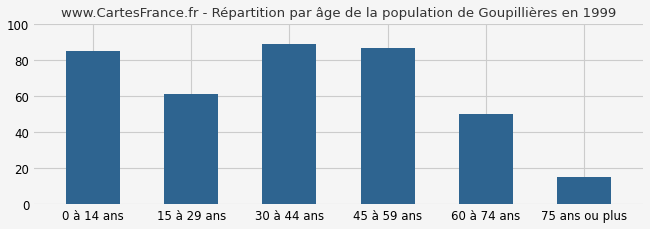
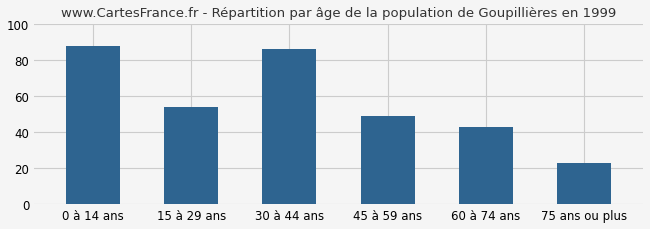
0 à 14 ans: 85 -> 88
15 à 29 ans: 61 -> 54
30 à 44 ans: 89 -> 86
45 à 59 ans: 87 -> 49
60 à 74 ans: 50 -> 43
75 ans ou plus: 15 -> 23
